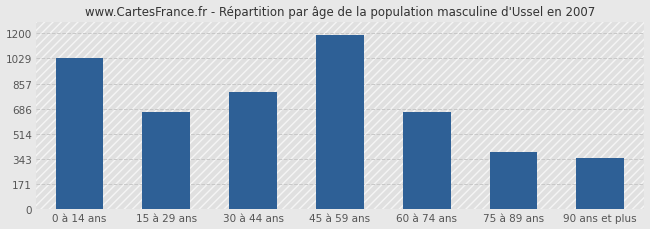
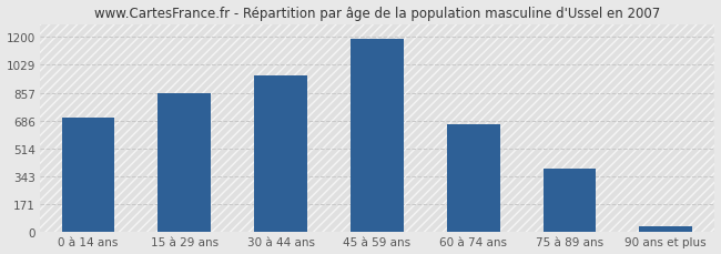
0 à 14 ans: 1030 -> 710
15 à 29 ans: 660 -> 860
30 à 44 ans: 800 -> 960
90 ans et plus: 350 -> 40
